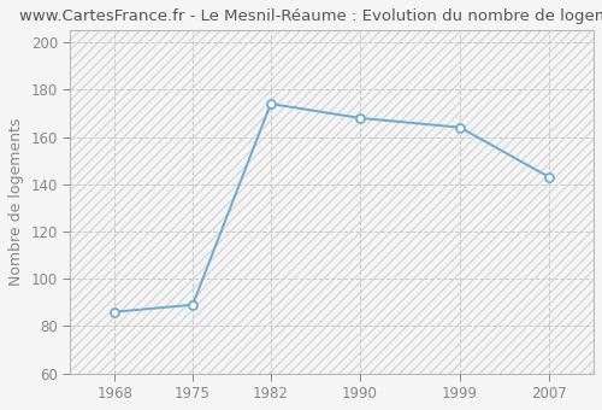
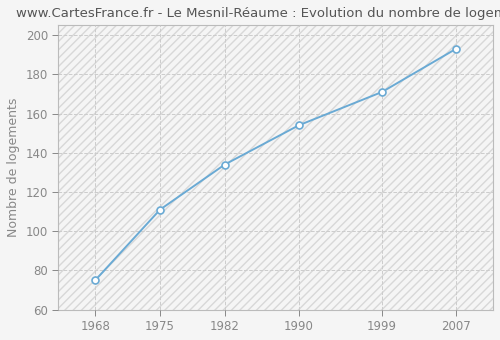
1968: 86 -> 75
1975: 89 -> 111
1982: 174 -> 134
1990: 168 -> 154
1999: 164 -> 171
2007: 143 -> 193
